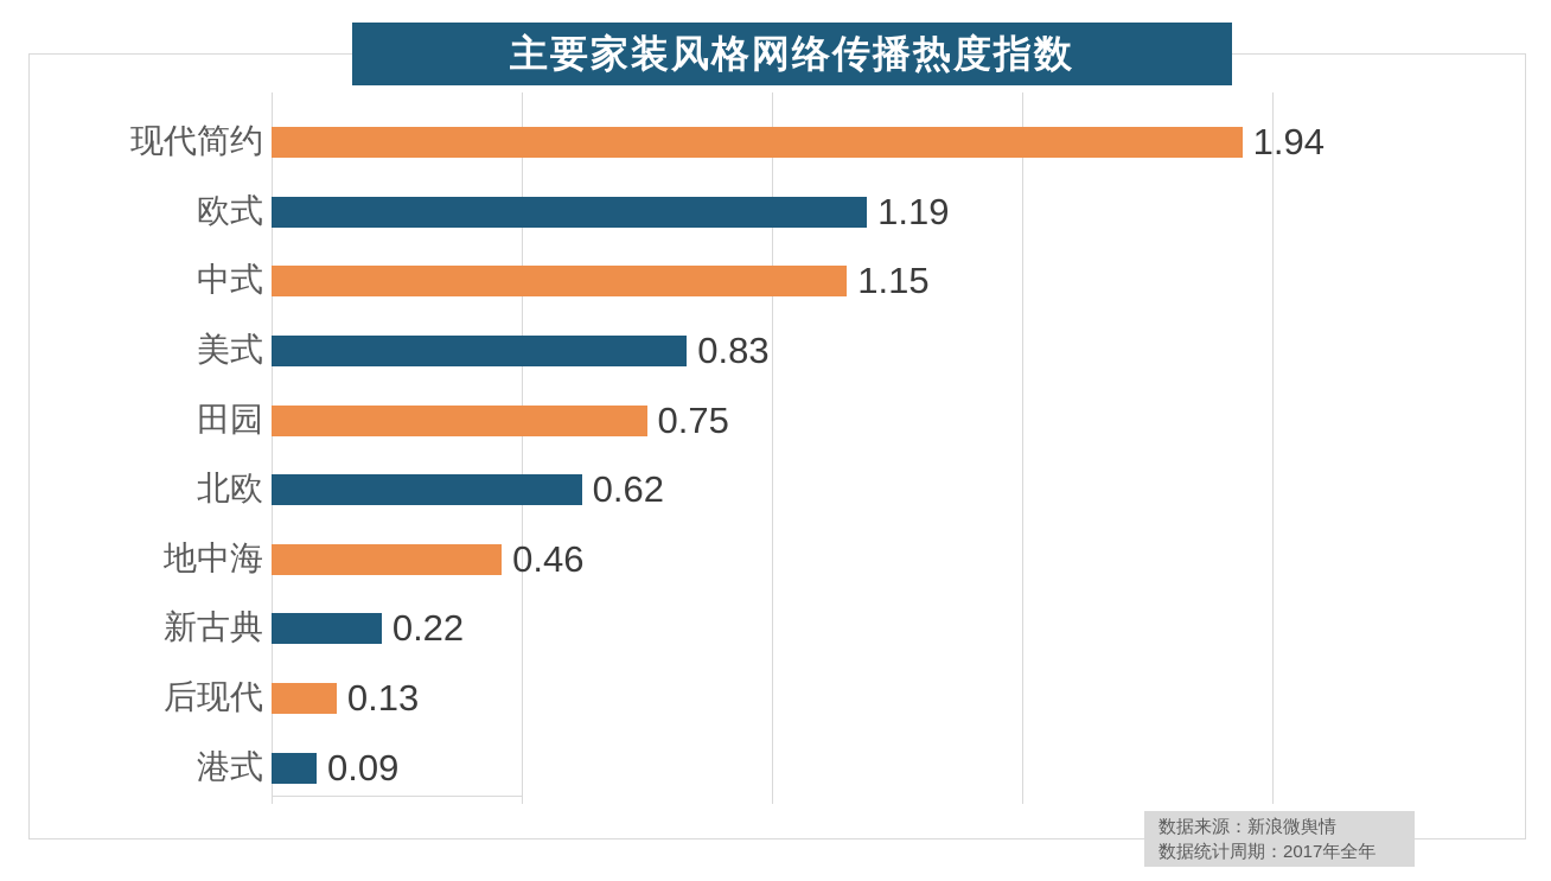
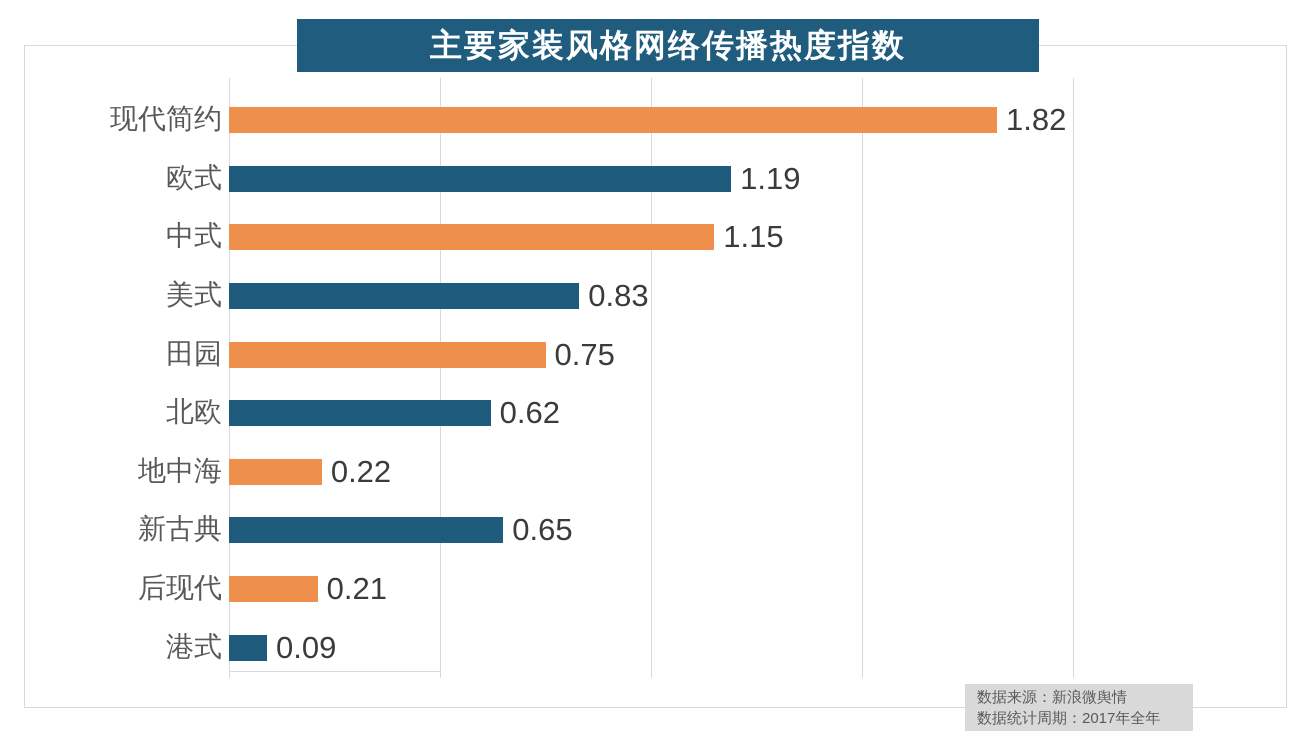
现代简约: 1.94 -> 1.82
地中海: 0.46 -> 0.22
新古典: 0.22 -> 0.65
后现代: 0.13 -> 0.21
